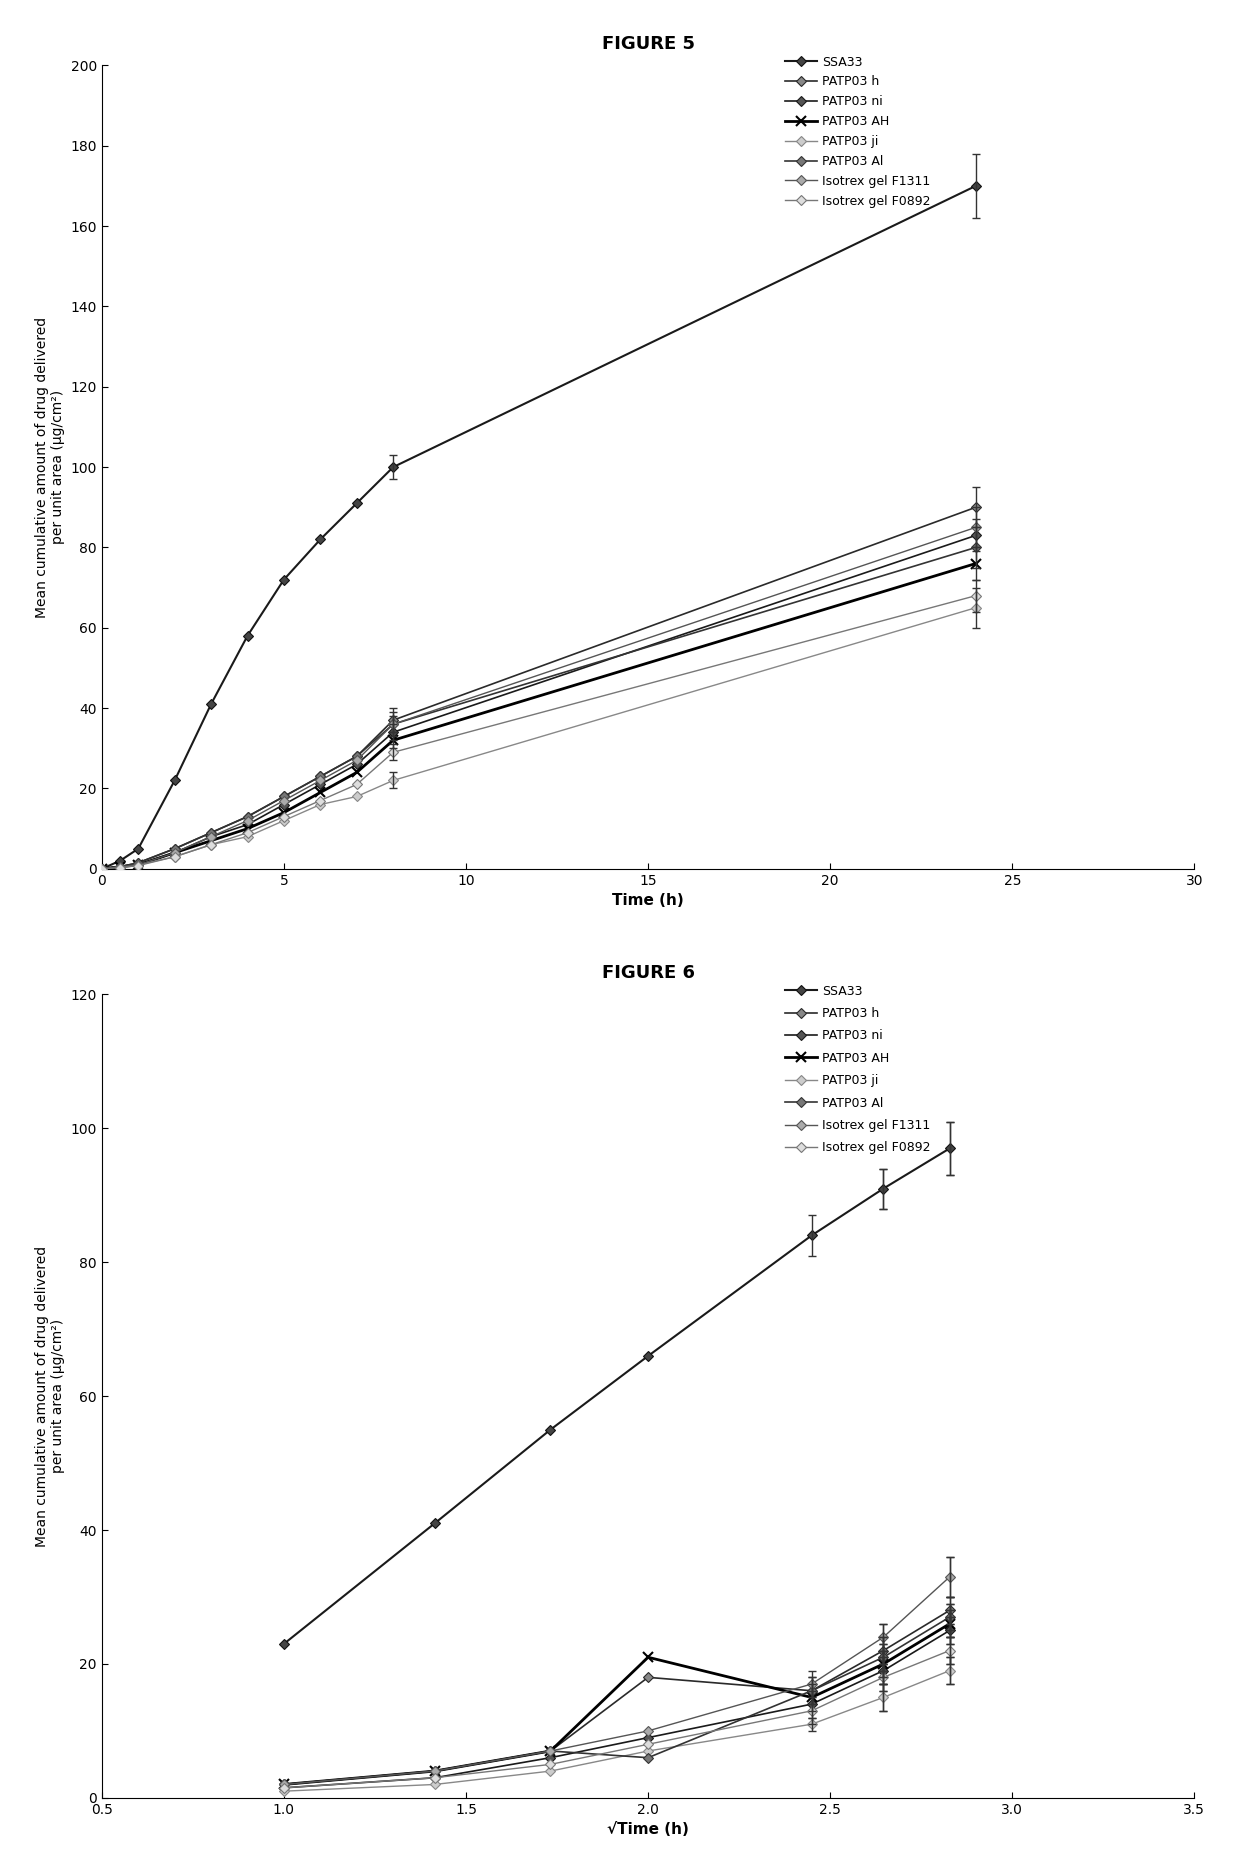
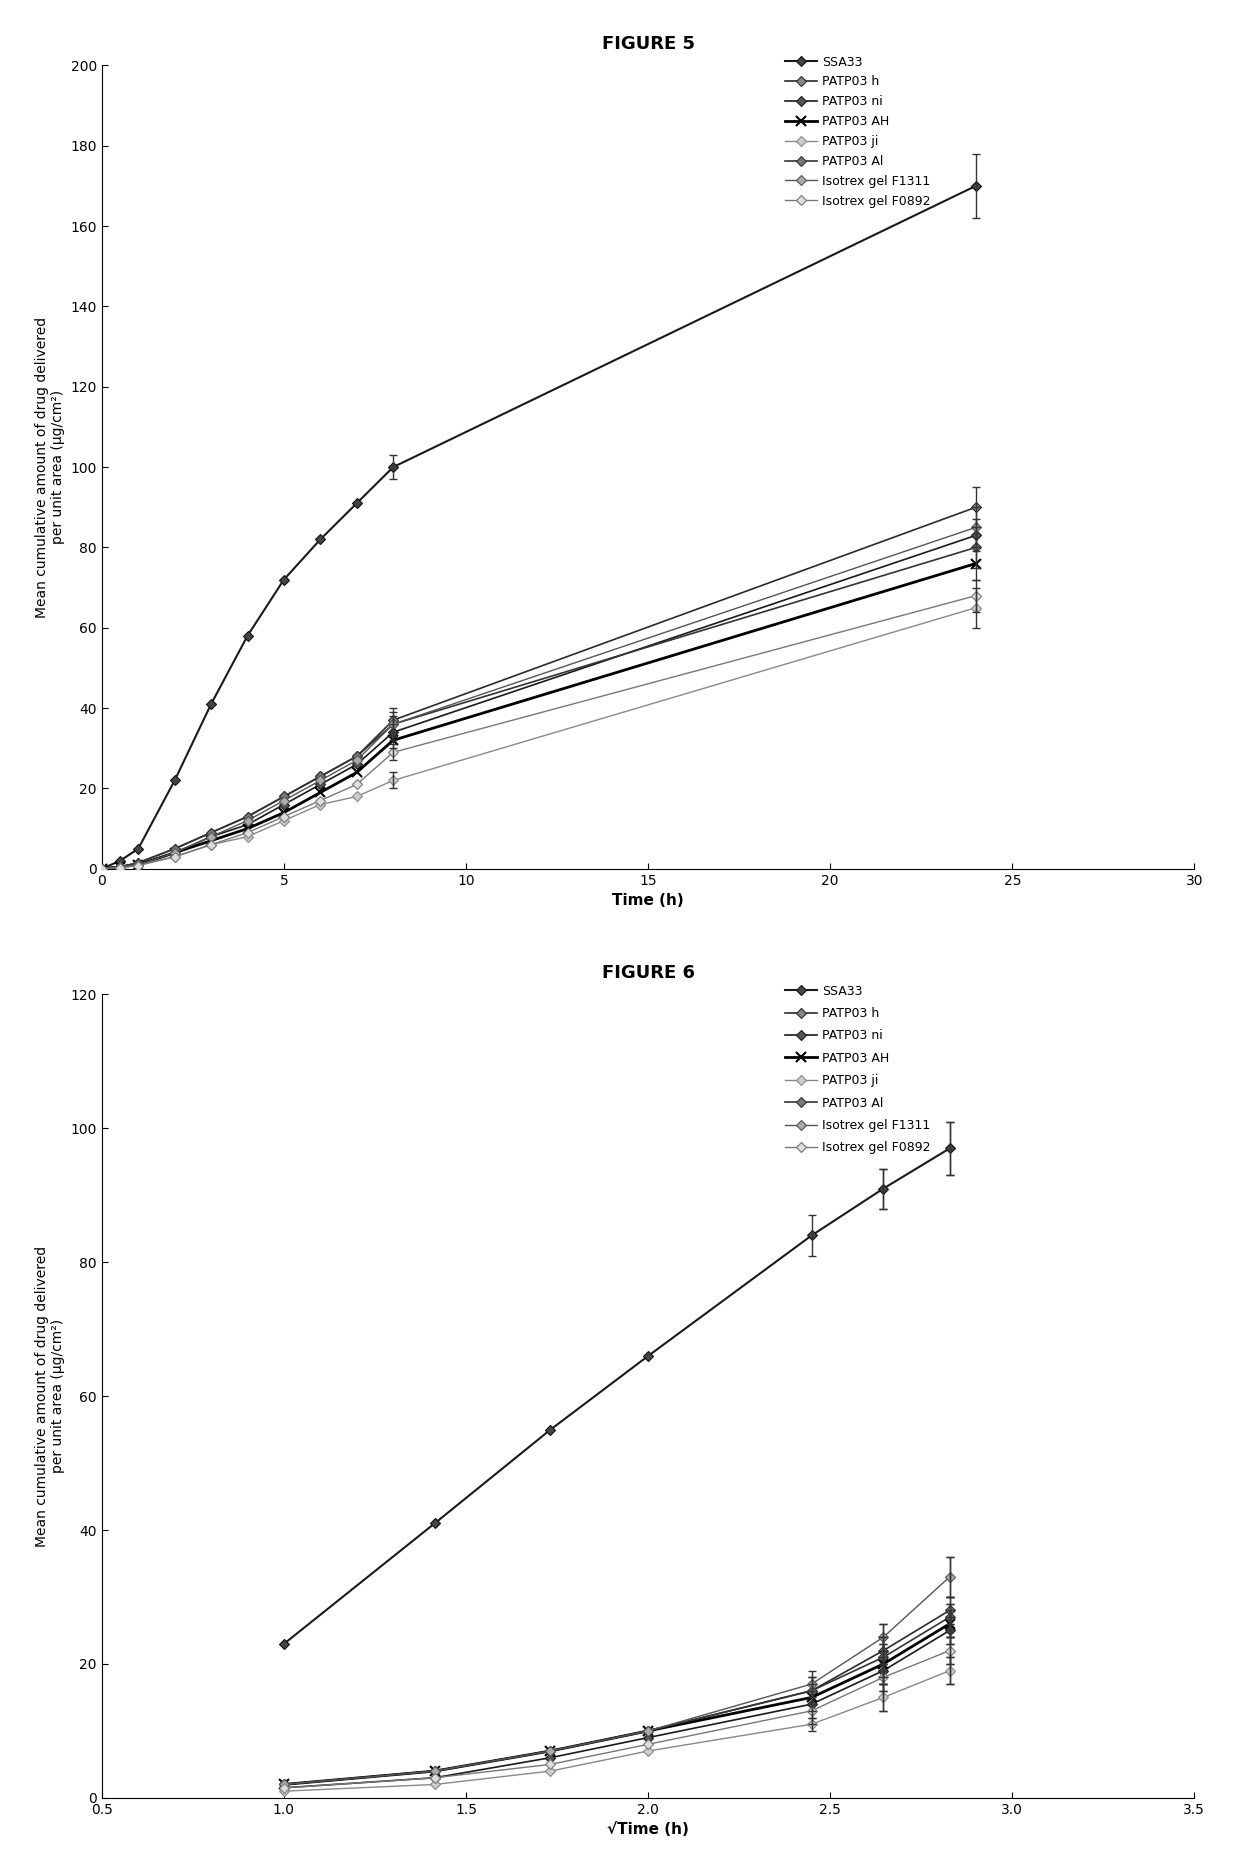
FIGURE 6/PATP03 h/2.0: 18 -> 10
FIGURE 6/PATP03 AH/2.0: 21 -> 10
FIGURE 6/PATP03 Al/2.0: 6 -> 10
